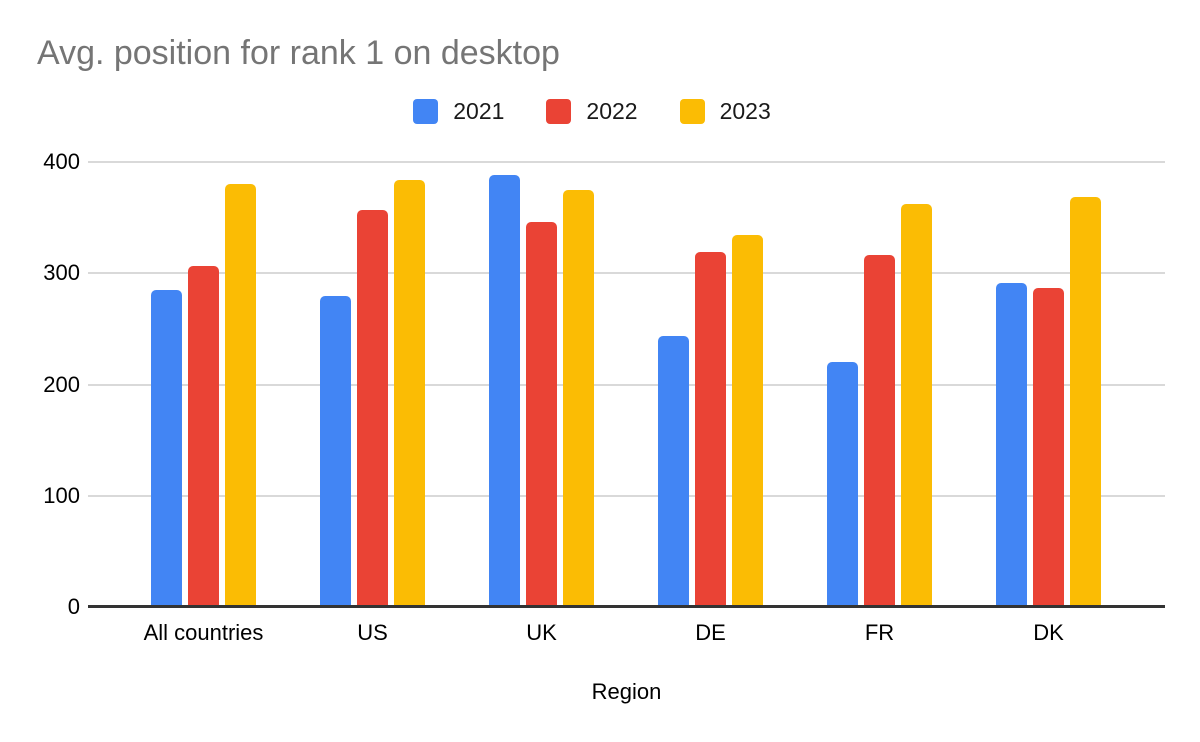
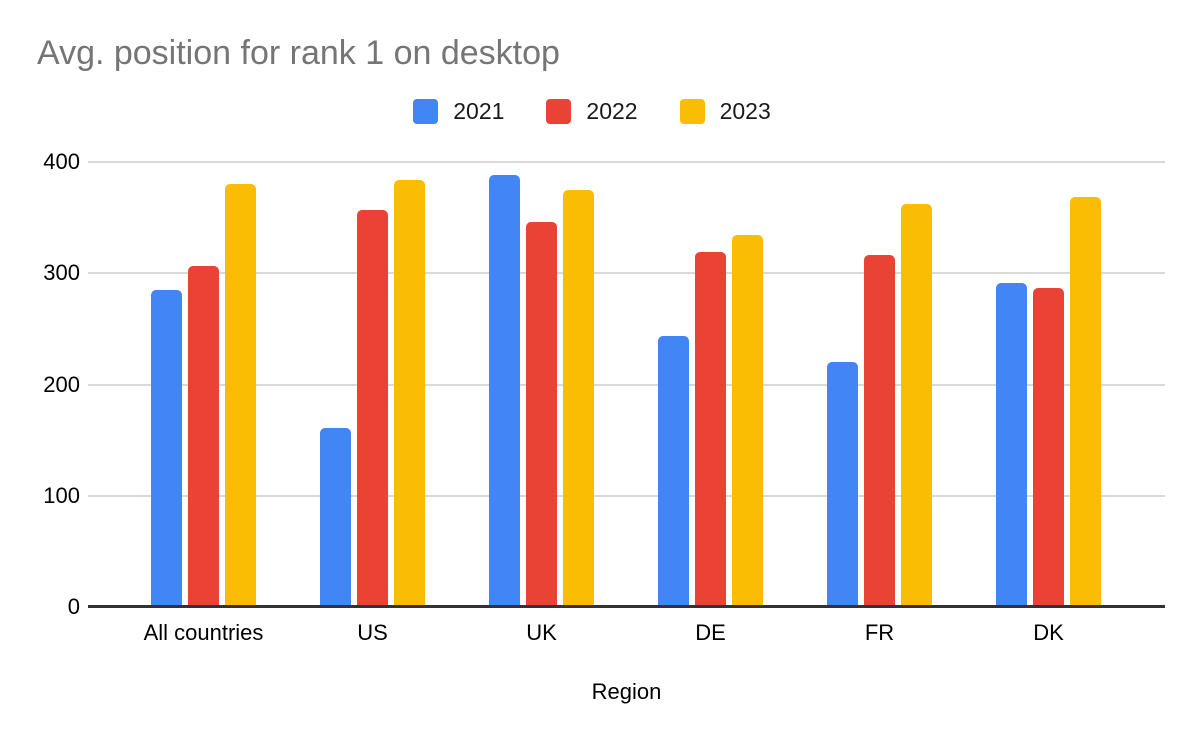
2021/US: 280 -> 161
